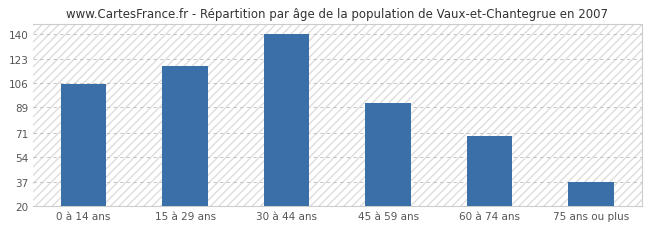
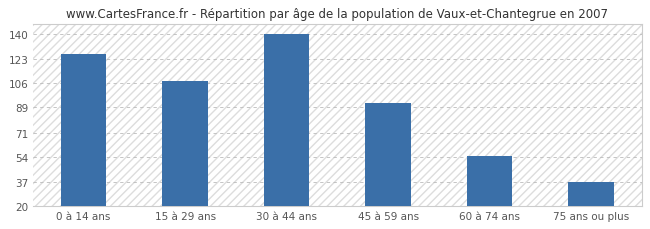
0 à 14 ans: 105 -> 126
15 à 29 ans: 118 -> 107
60 à 74 ans: 69 -> 55
